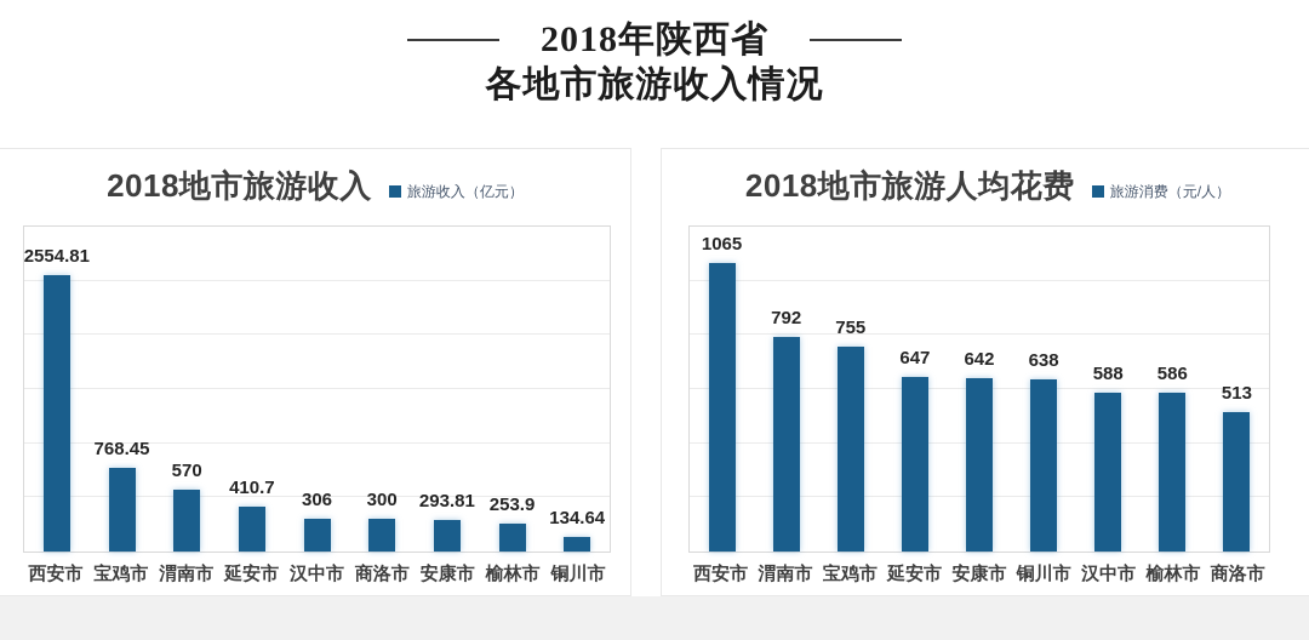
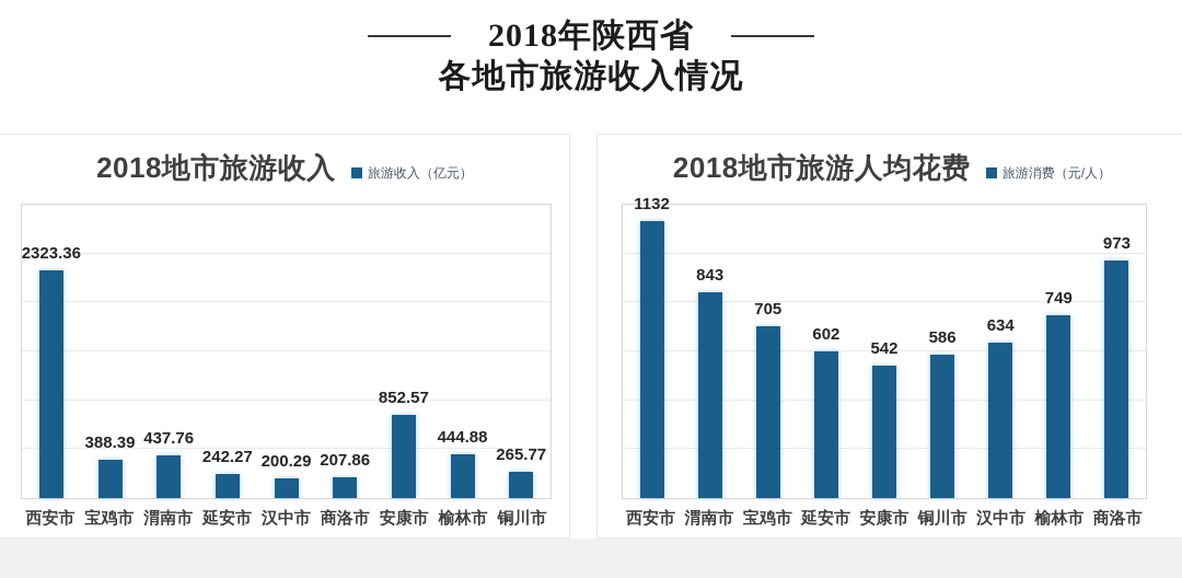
2018地市旅游收入/西安市: 2554.81 -> 2323.36
2018地市旅游收入/宝鸡市: 768.45 -> 388.39
2018地市旅游收入/渭南市: 570 -> 437.76
2018地市旅游收入/延安市: 410.7 -> 242.27
2018地市旅游收入/汉中市: 306 -> 200.29
2018地市旅游收入/商洛市: 300 -> 207.86
2018地市旅游收入/安康市: 293.81 -> 852.57
2018地市旅游收入/榆林市: 253.9 -> 444.88
2018地市旅游收入/铜川市: 134.64 -> 265.77
2018地市旅游人均花费/西安市: 1065 -> 1132
2018地市旅游人均花费/渭南市: 792 -> 843
2018地市旅游人均花费/宝鸡市: 755 -> 705
2018地市旅游人均花费/延安市: 647 -> 602
2018地市旅游人均花费/安康市: 642 -> 542
2018地市旅游人均花费/铜川市: 638 -> 586
2018地市旅游人均花费/汉中市: 588 -> 634
2018地市旅游人均花费/榆林市: 586 -> 749
2018地市旅游人均花费/商洛市: 513 -> 973
